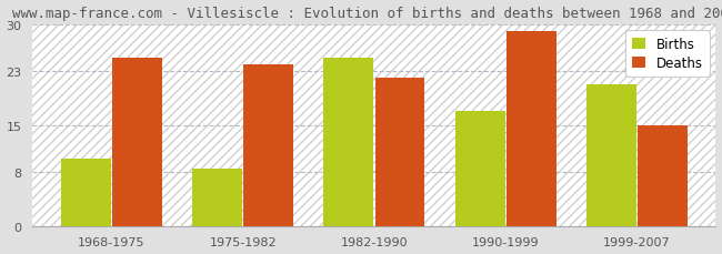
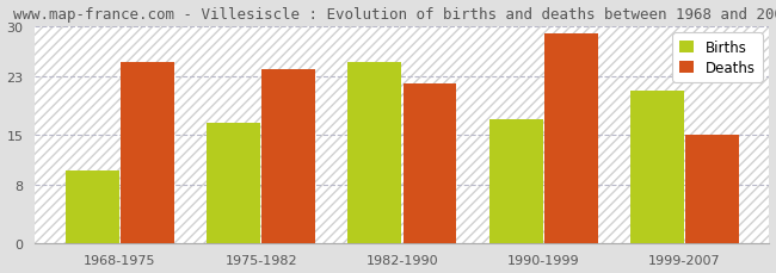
Births/1975-1982: 8.5 -> 16.6
